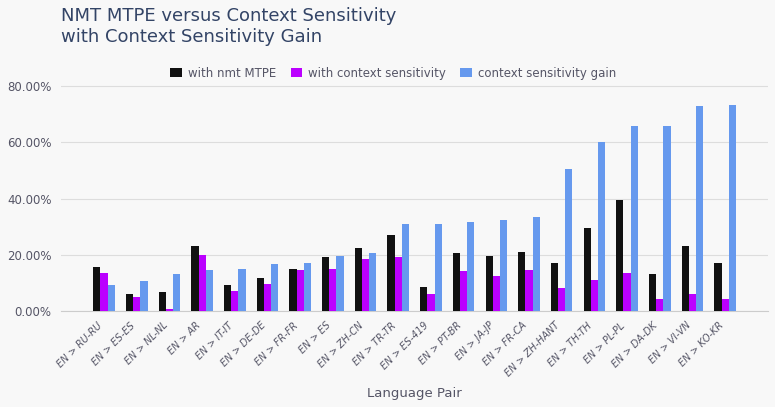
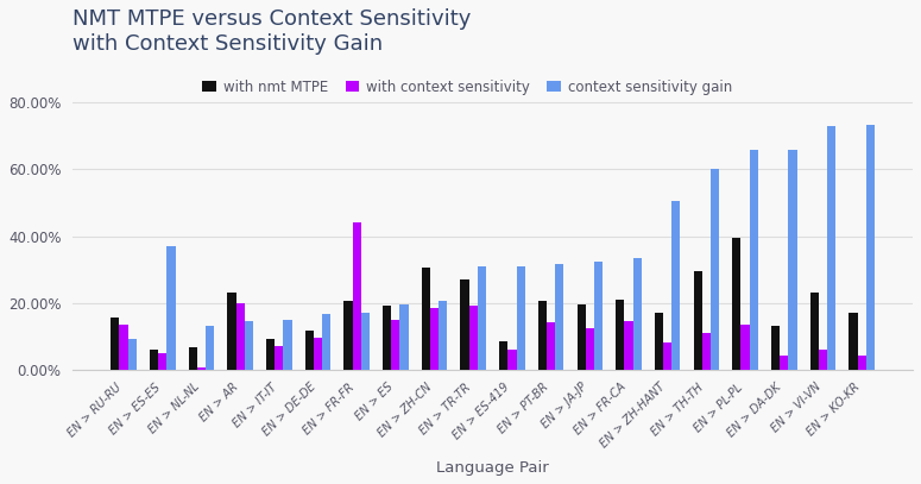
context sensitivity gain/EN > ES-ES: 10.5% -> 37.0%
with nmt MTPE/EN > FR-FR: 15.0% -> 20.5%
with context sensitivity/EN > FR-FR: 14.5% -> 44.0%
with nmt MTPE/EN > ZH-CN: 22.5% -> 30.5%
